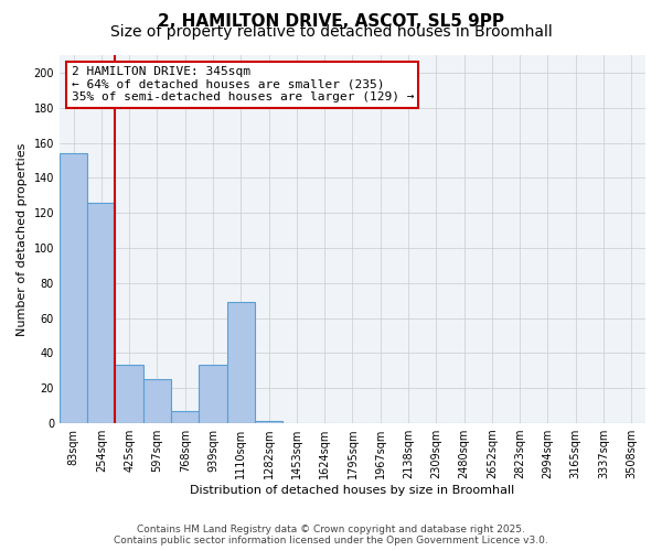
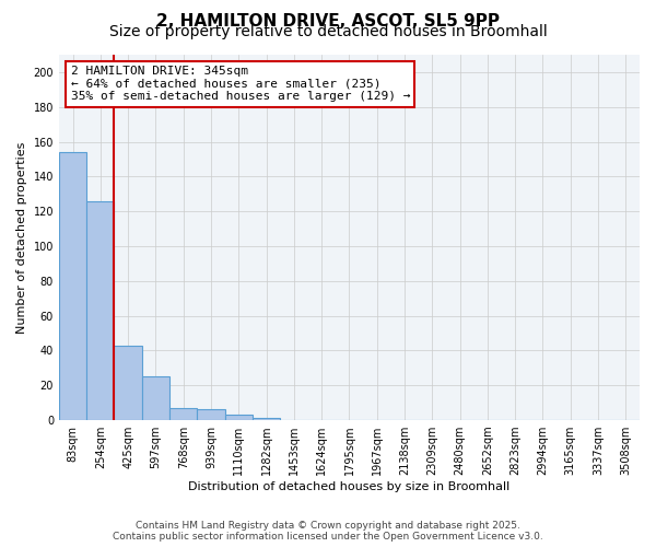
425sqm: 33 -> 43
939sqm: 33 -> 6
1110sqm: 69 -> 3
